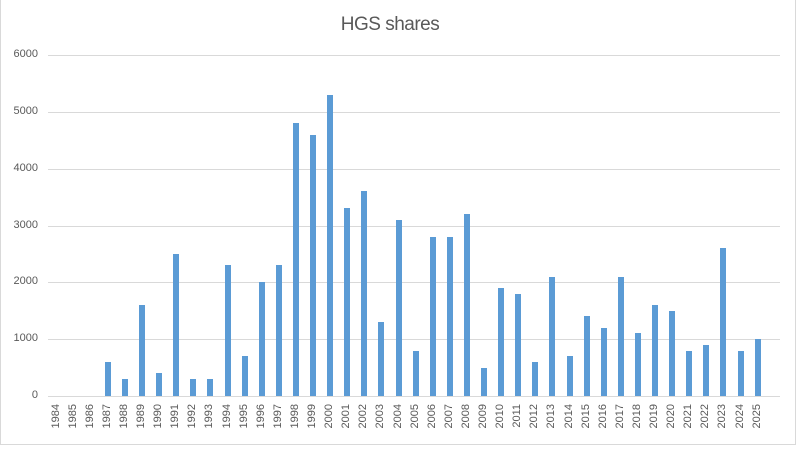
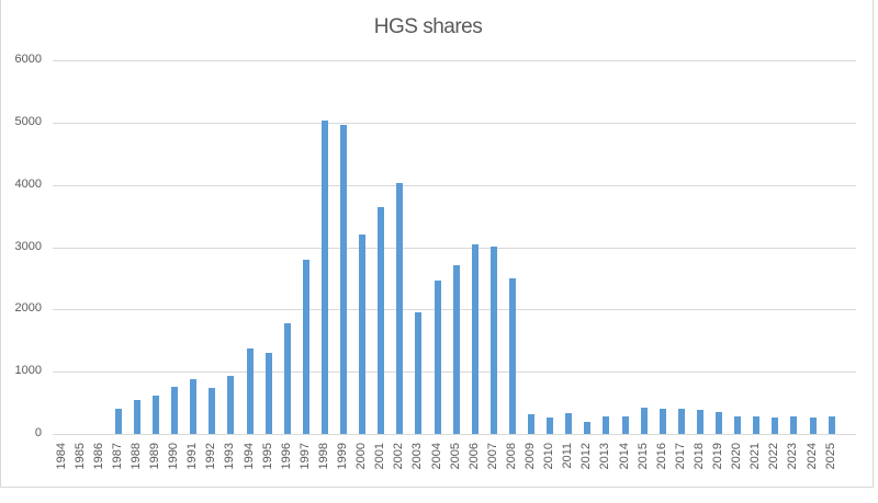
1987: 600 -> 400
1988: 300 -> 500
1989: 1600 -> 600
1990: 400 -> 800
1991: 2500 -> 900
1992: 300 -> 700
1993: 300 -> 900
1994: 2300 -> 1400
1995: 700 -> 1300
1996: 2000 -> 1800
1997: 2300 -> 2800
1998: 4800 -> 5000
1999: 4600 -> 5000
2000: 5300 -> 3200
2001: 3300 -> 3600
2002: 3600 -> 4000
2003: 1300 -> 2000
2004: 3100 -> 2500
2005: 800 -> 2700
2006: 2800 -> 3000
2007: 2800 -> 3000
2008: 3200 -> 2500
2009: 500 -> 300
2010: 1900 -> 300
2011: 1800 -> 300
2012: 600 -> 200
2013: 2100 -> 300
2014: 700 -> 300
2015: 1400 -> 400
2016: 1200 -> 400
2017: 2100 -> 400
2018: 1100 -> 400
2019: 1600 -> 400
2020: 1500 -> 300
2021: 800 -> 300
2022: 900 -> 300
2023: 2600 -> 300
2024: 800 -> 300
2025: 1000 -> 300
